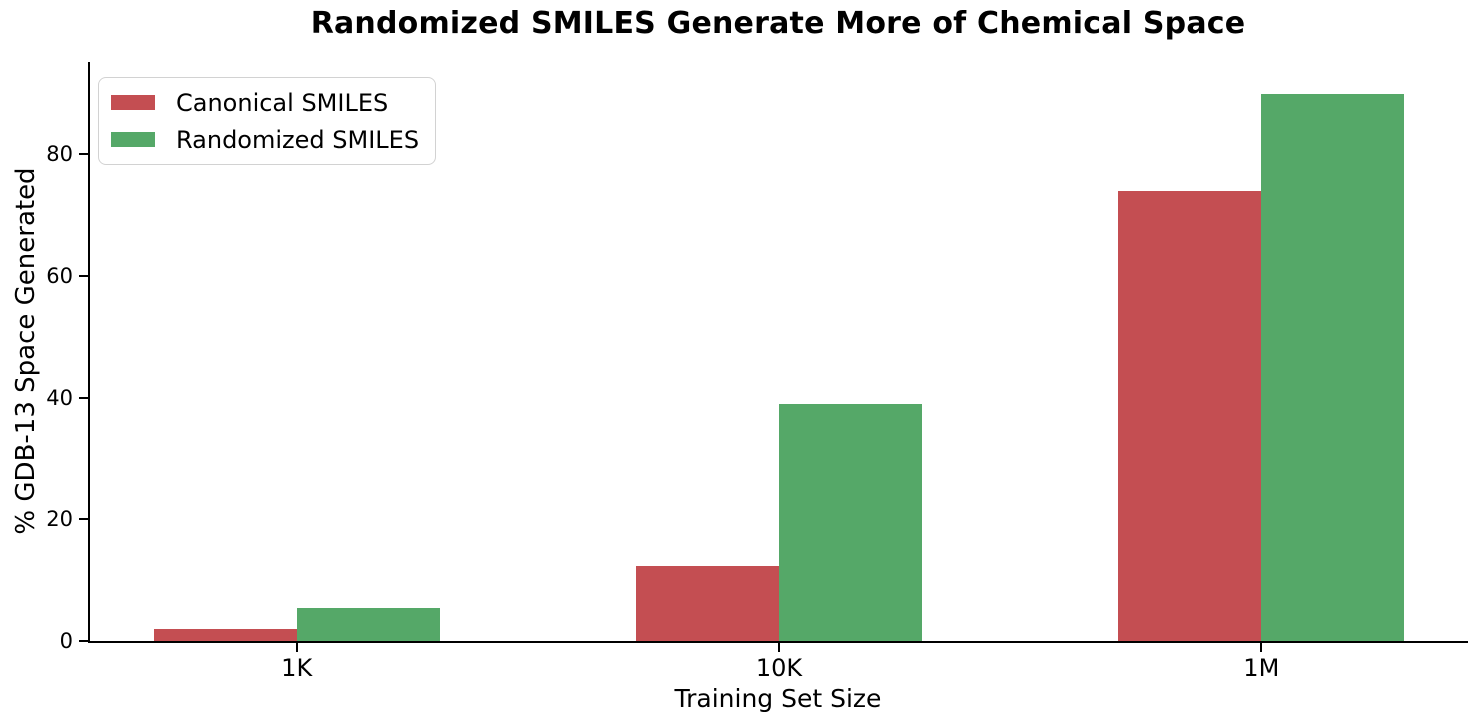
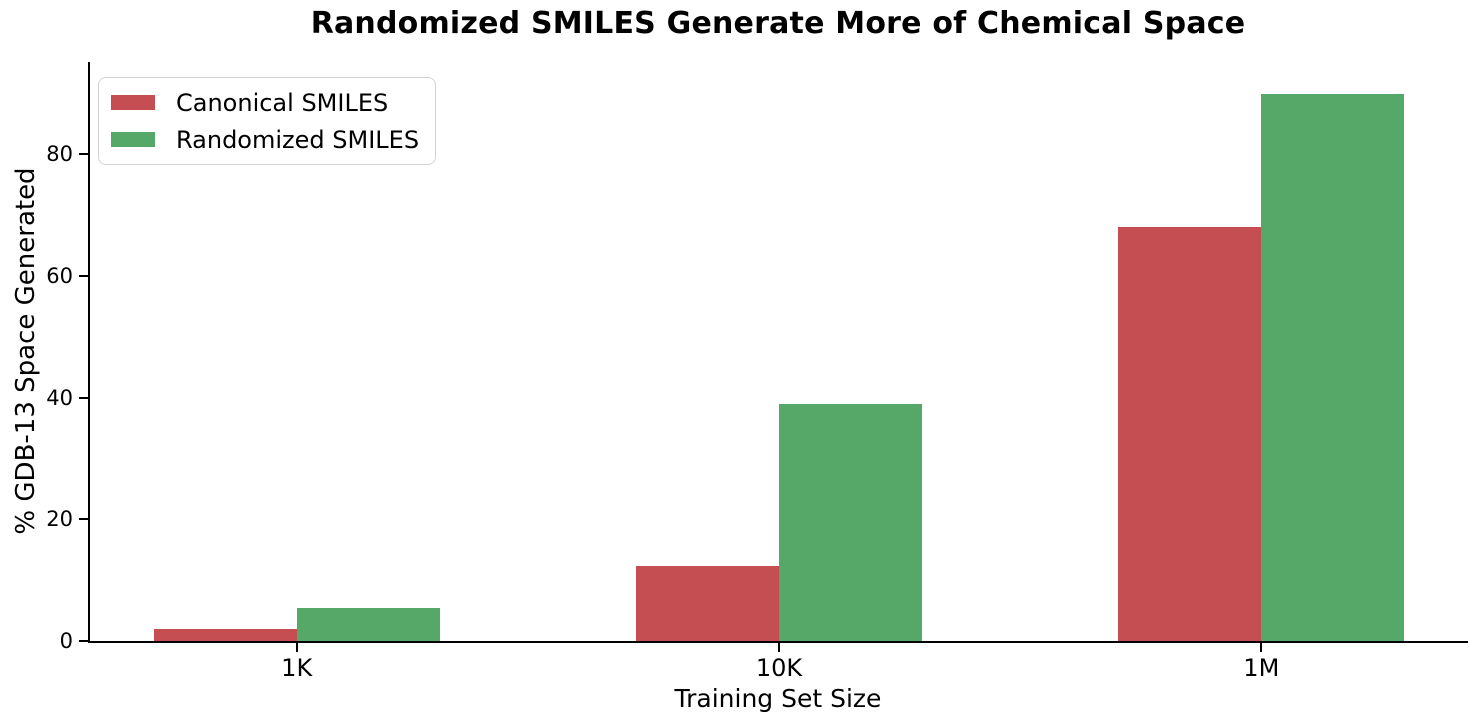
Canonical SMILES/1M: 74 -> 68
